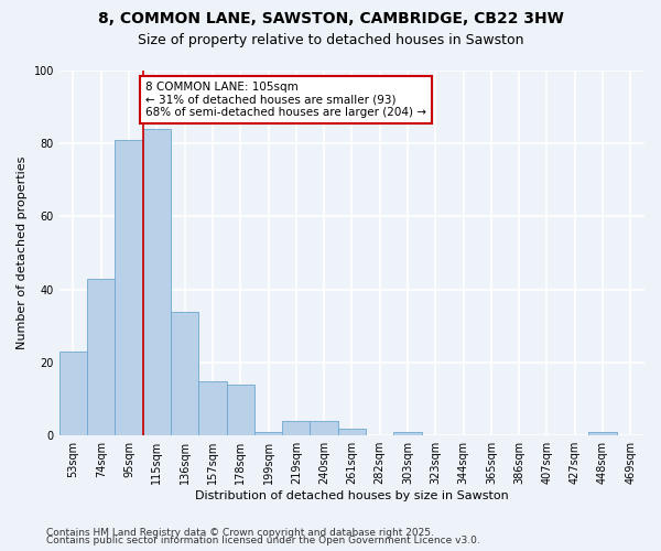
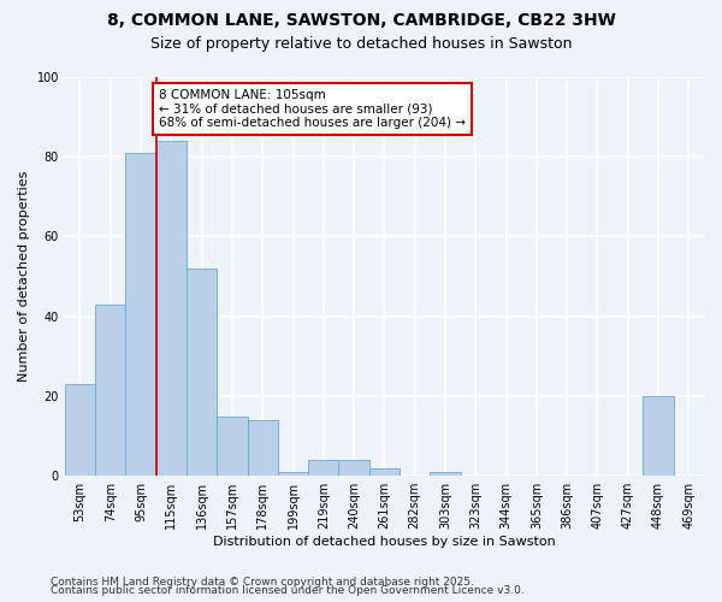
136sqm: 34 -> 52
448sqm: 1 -> 20
